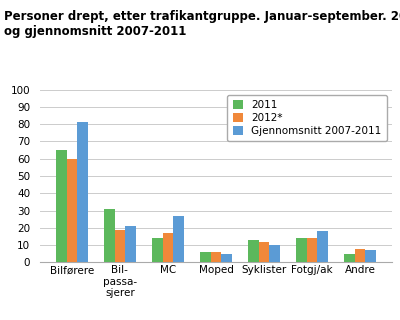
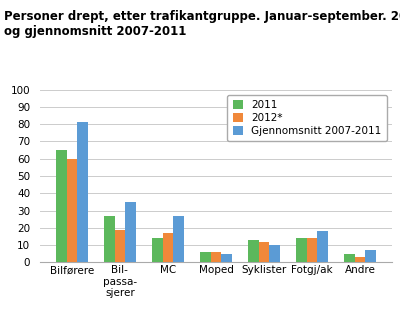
2011/Bil- passa- sjerer: 31 -> 27
Gjennomsnitt 2007-2011/Bil- passa- sjerer: 21 -> 35
2012*/Andre: 8 -> 3
